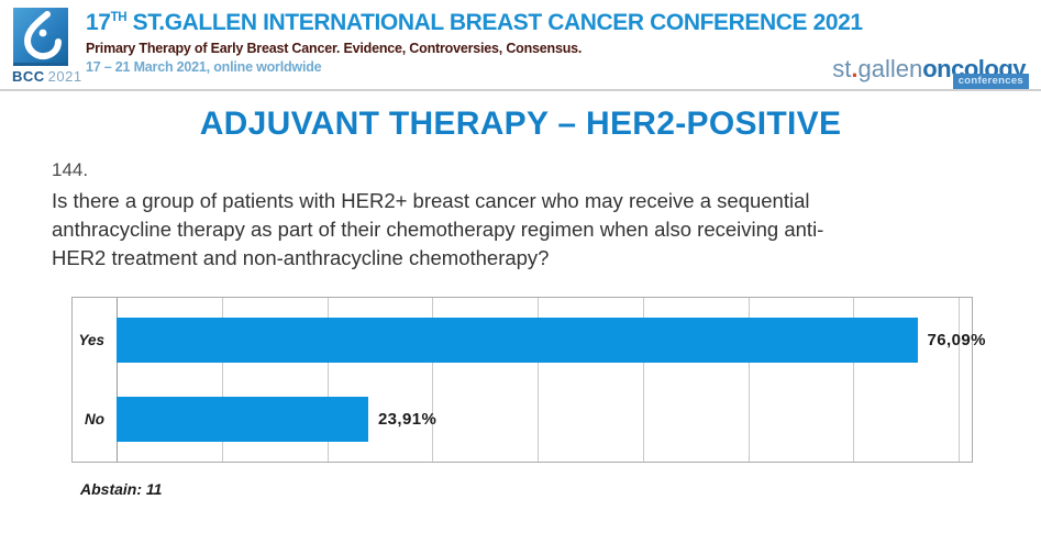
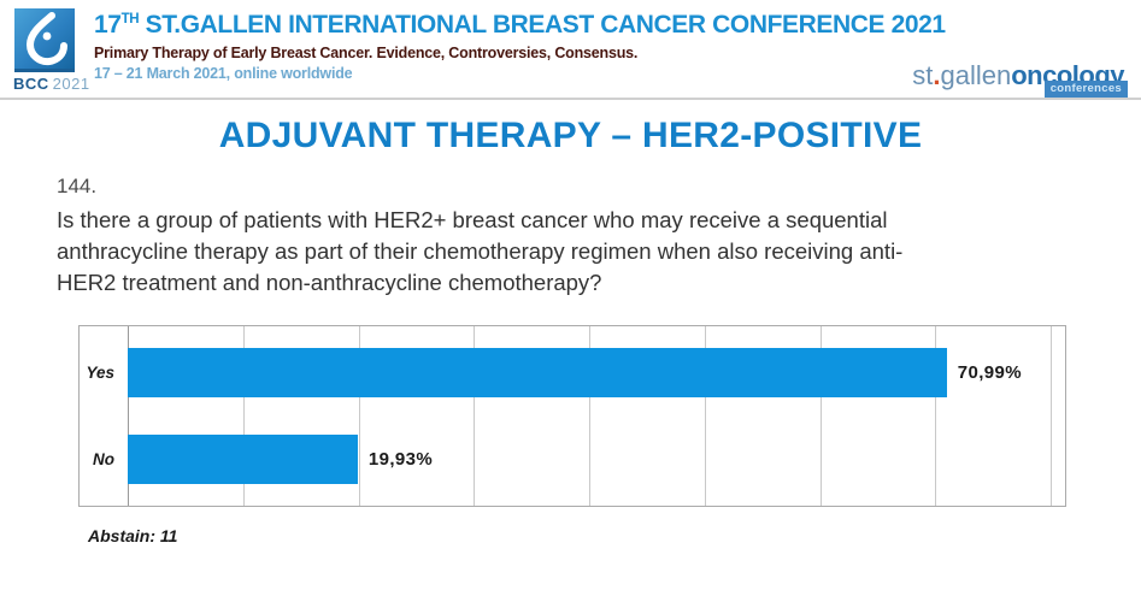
Yes: 76,09% -> 70,99%
No: 23,91% -> 19,93%
